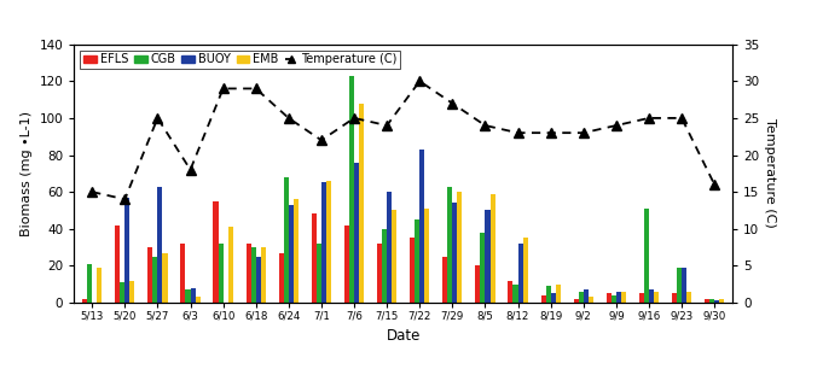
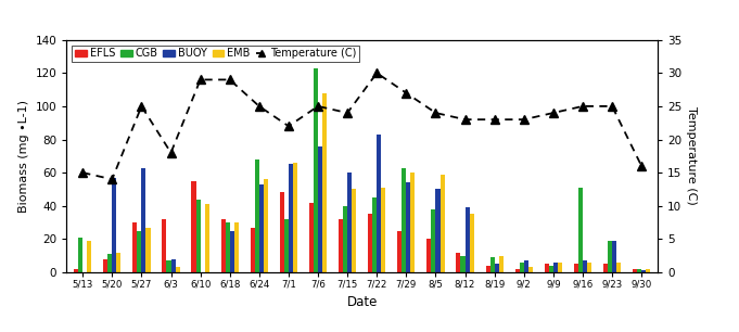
EFLS/5/20: 42 -> 8
CGB/6/10: 32 -> 44
BUOY/8/12: 32 -> 39
